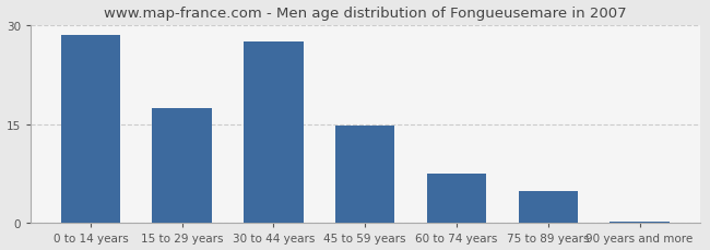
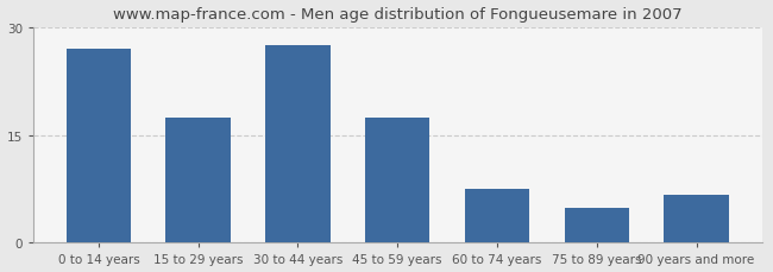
0 to 14 years: 28.5 -> 27.0
45 to 59 years: 14.7 -> 17.4
90 years and more: 0.3 -> 6.6
